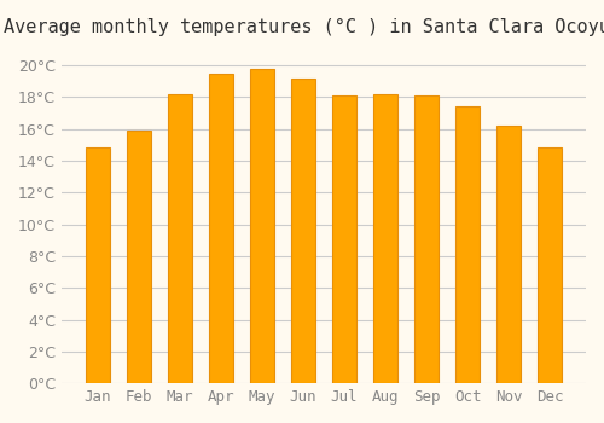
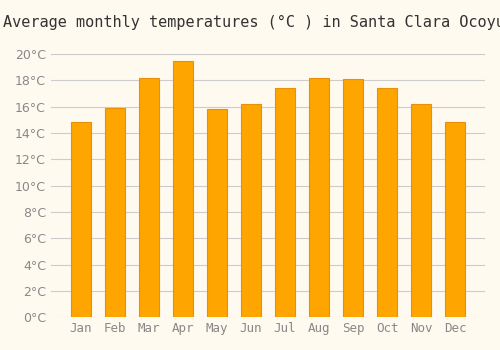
May: 19.8°C -> 15.8°C
Jun: 19.2°C -> 16.2°C
Jul: 18.1°C -> 17.4°C
